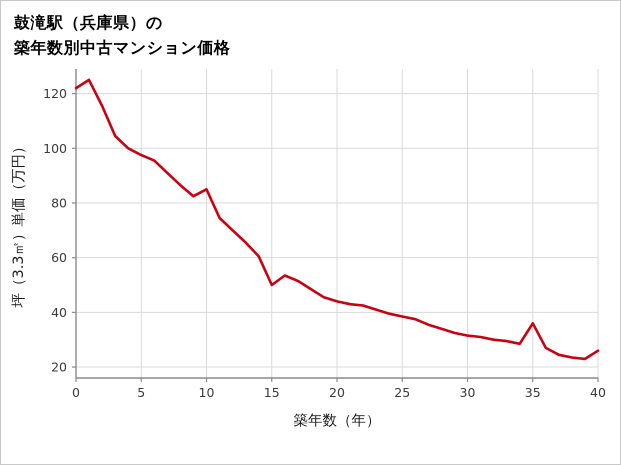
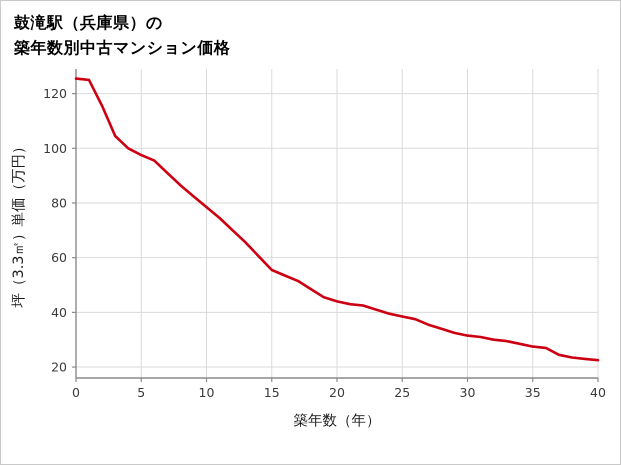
0: 122 -> 126
10: 85 -> 78
15: 50 -> 56
35: 36 -> 28
40: 26 -> 22
